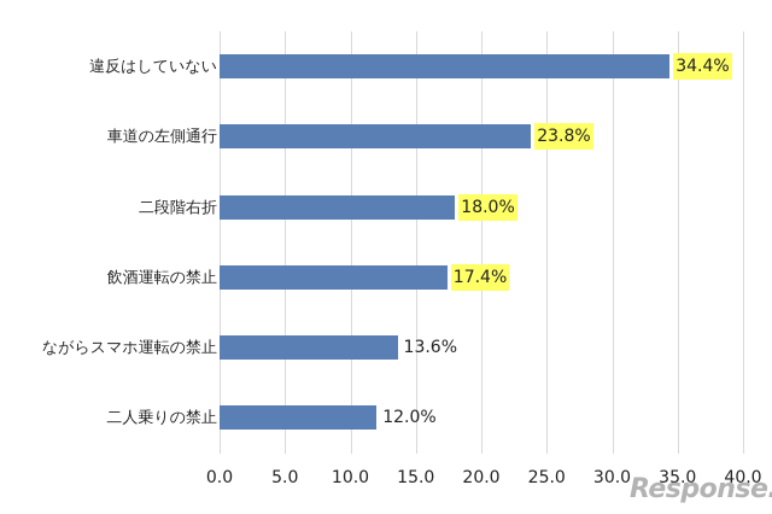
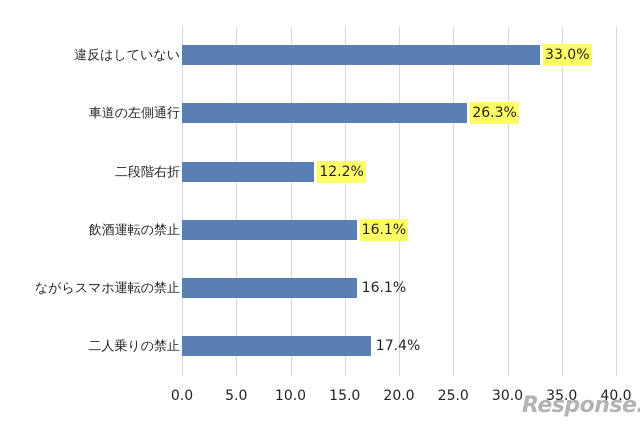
違反はしていない: 34.4% -> 33.0%
車道の左側通行: 23.8% -> 26.3%
二段階右折: 18.0% -> 12.2%
飲酒運転の禁止: 17.4% -> 16.1%
ながらスマホ運転の禁止: 13.6% -> 16.1%
二人乗りの禁止: 12.0% -> 17.4%
